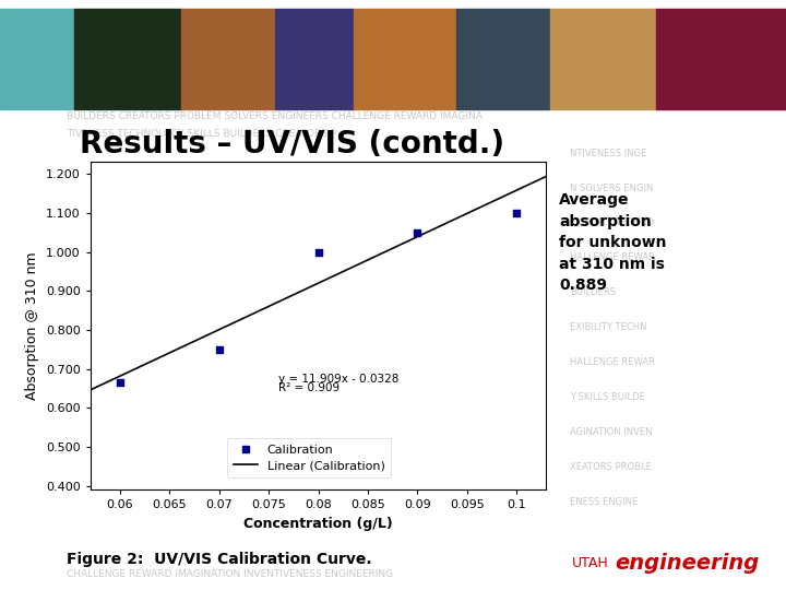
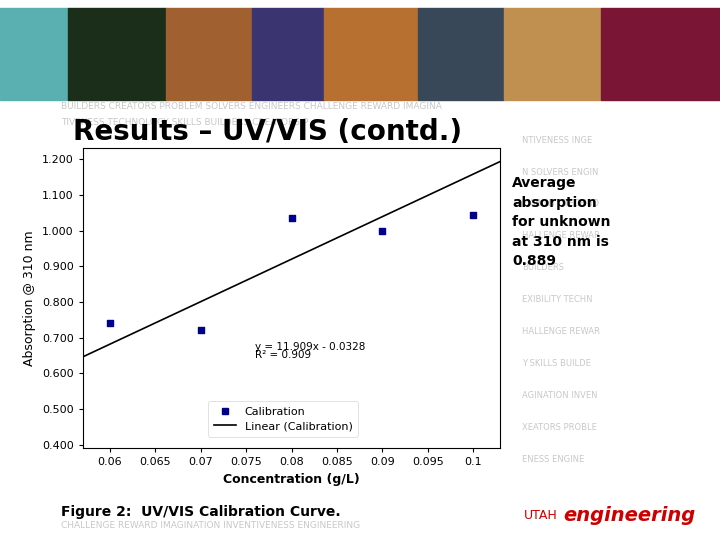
Calibration/0.06: 0.665 -> 0.740
Calibration/0.07: 0.748 -> 0.720
Calibration/0.08: 1.000 -> 1.035
Calibration/0.09: 1.048 -> 1.000
Calibration/0.1: 1.100 -> 1.045
